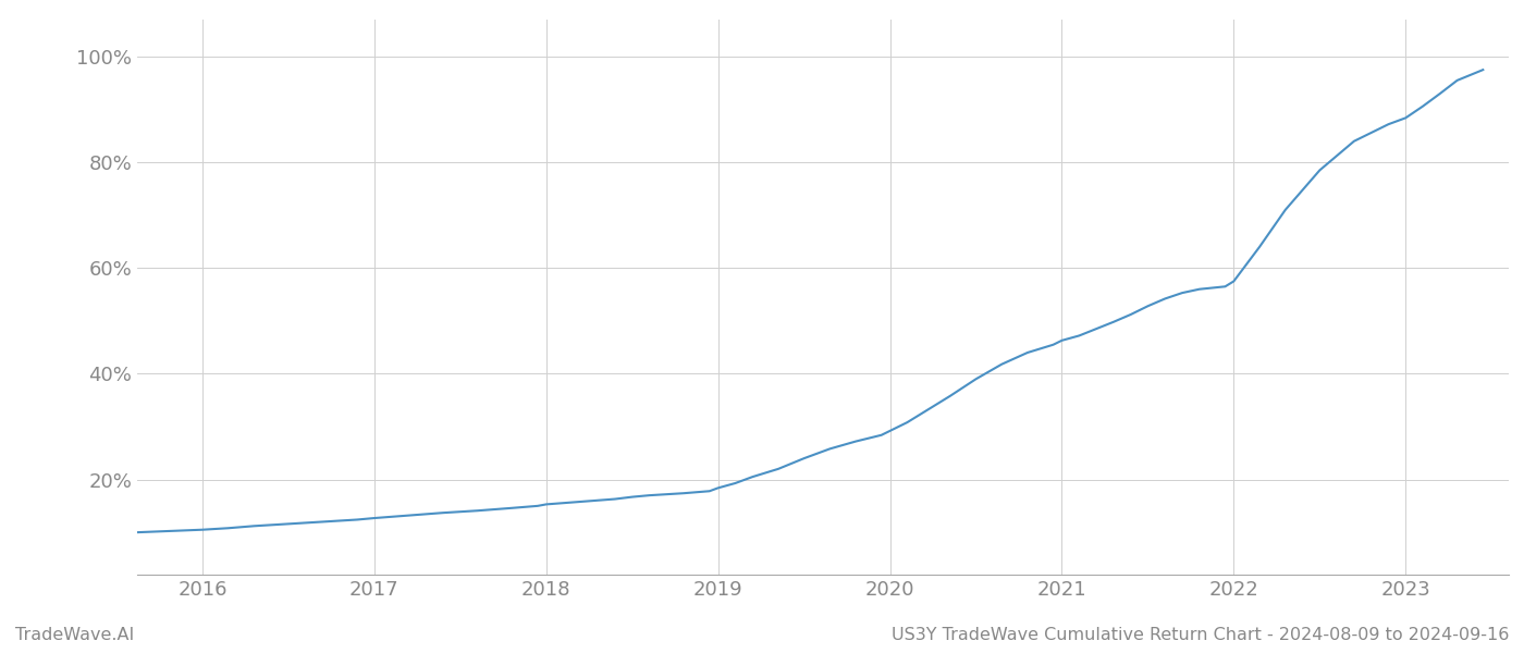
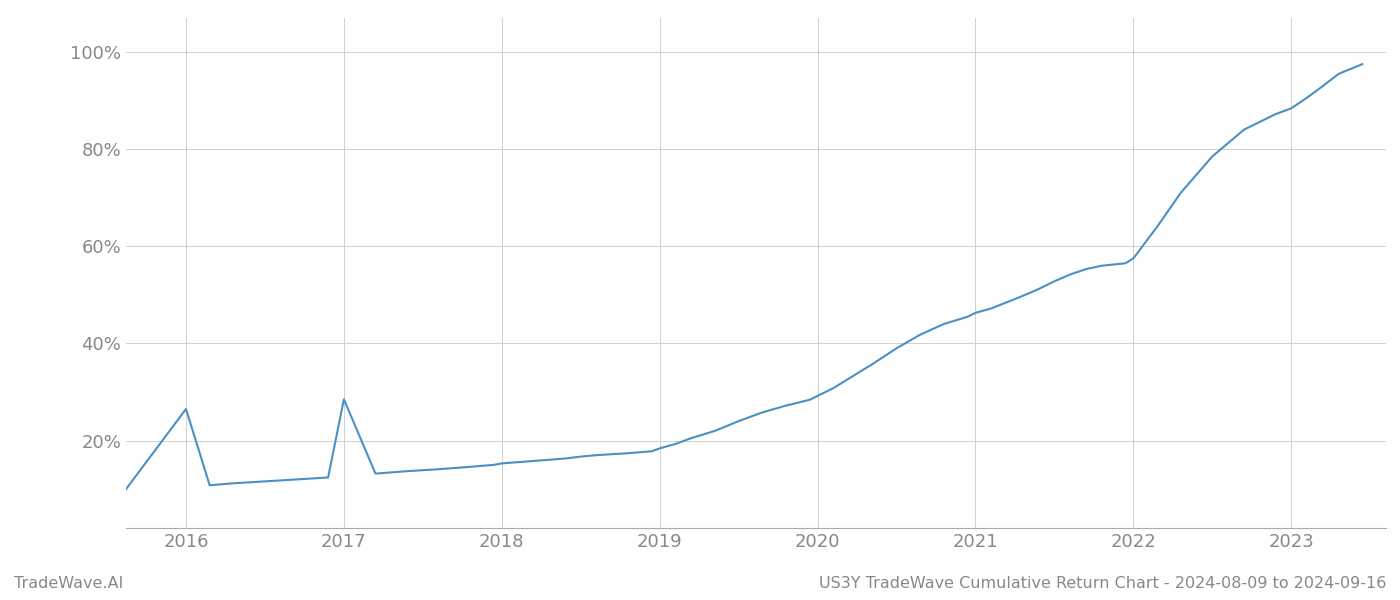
2016: 10.5% -> 26.5%
2017: 12.7% -> 28.5%
